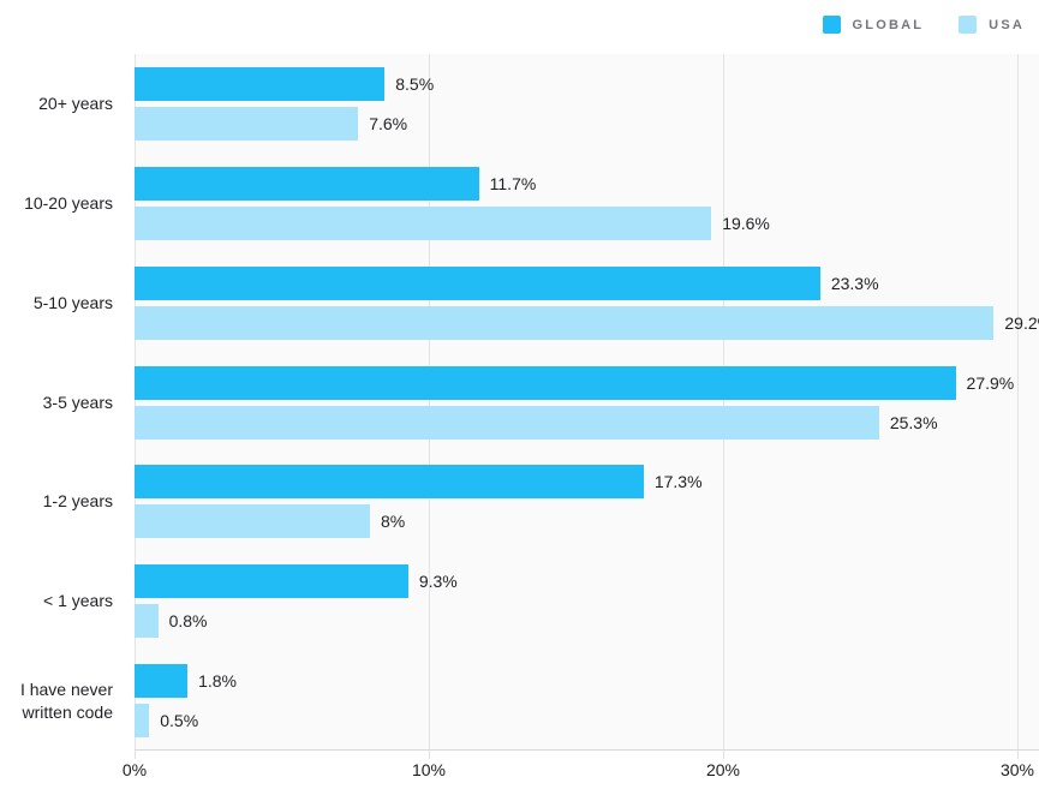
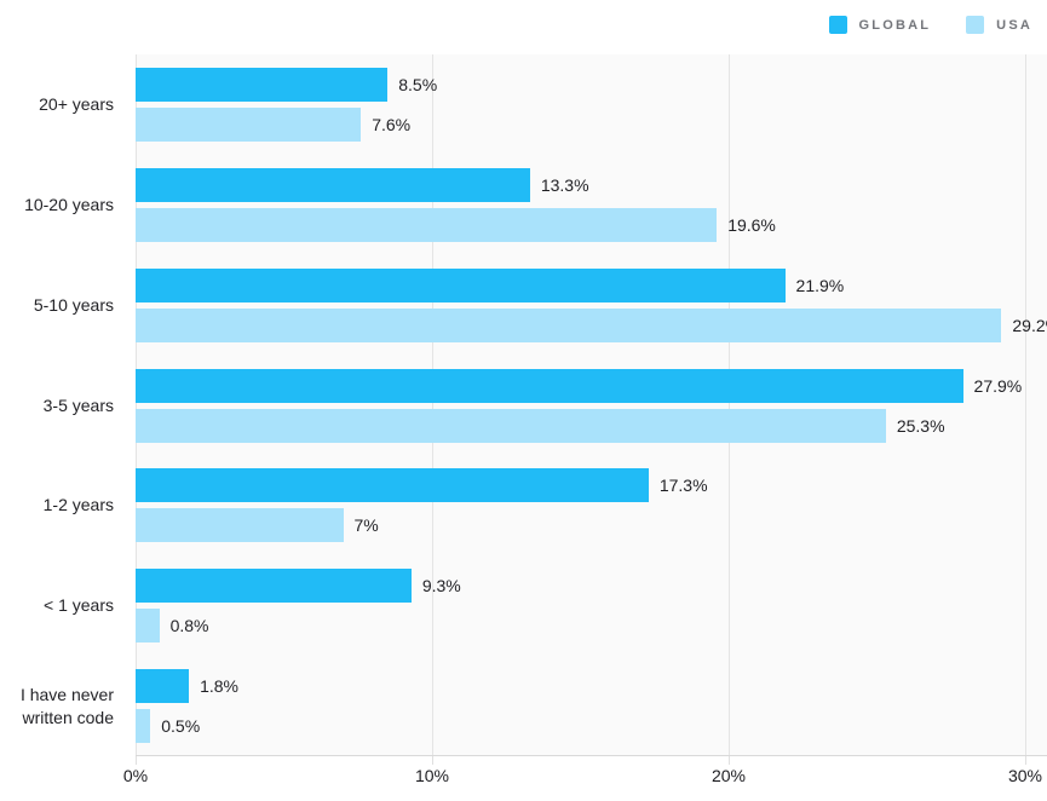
GLOBAL/10-20 years: 11.7% -> 13.3%
GLOBAL/5-10 years: 23.3% -> 21.9%
USA/1-2 years: 8% -> 7%
